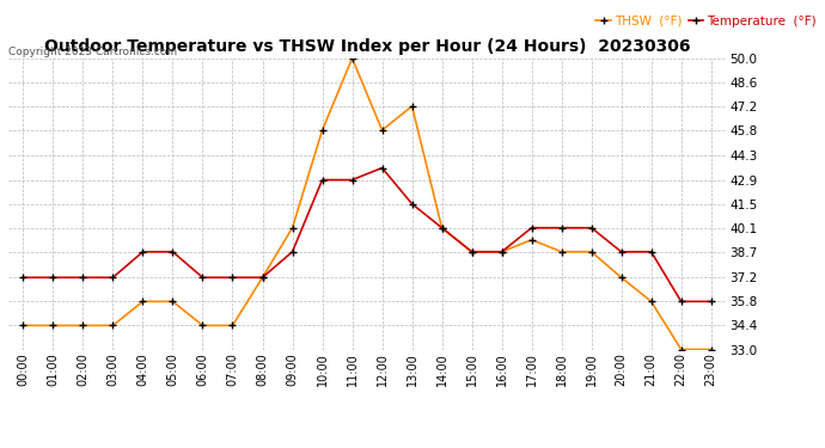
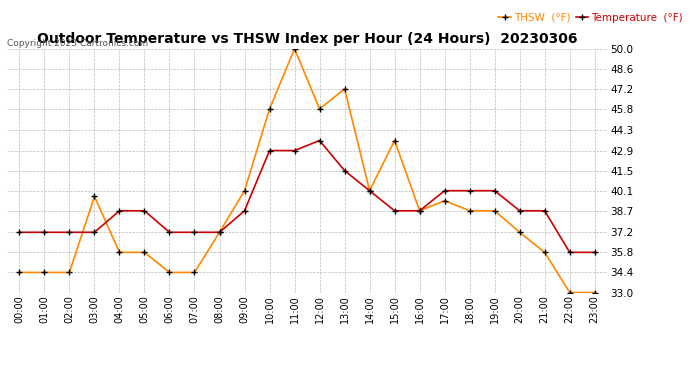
THSW (°F)/03:00: 34.4 -> 39.7
THSW (°F)/15:00: 38.7 -> 43.6
